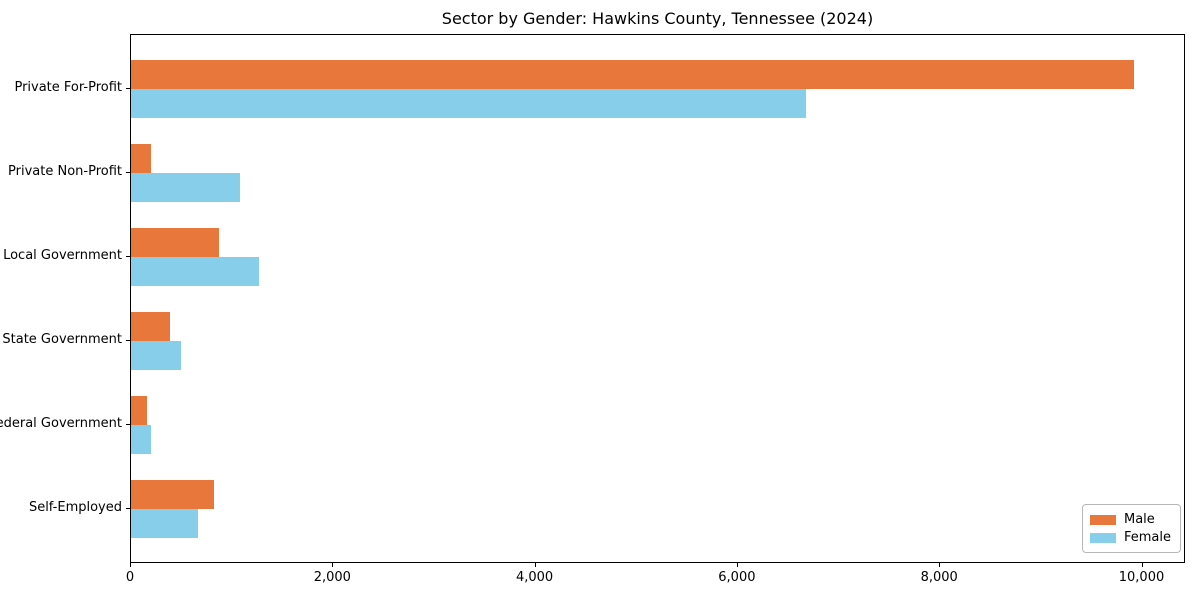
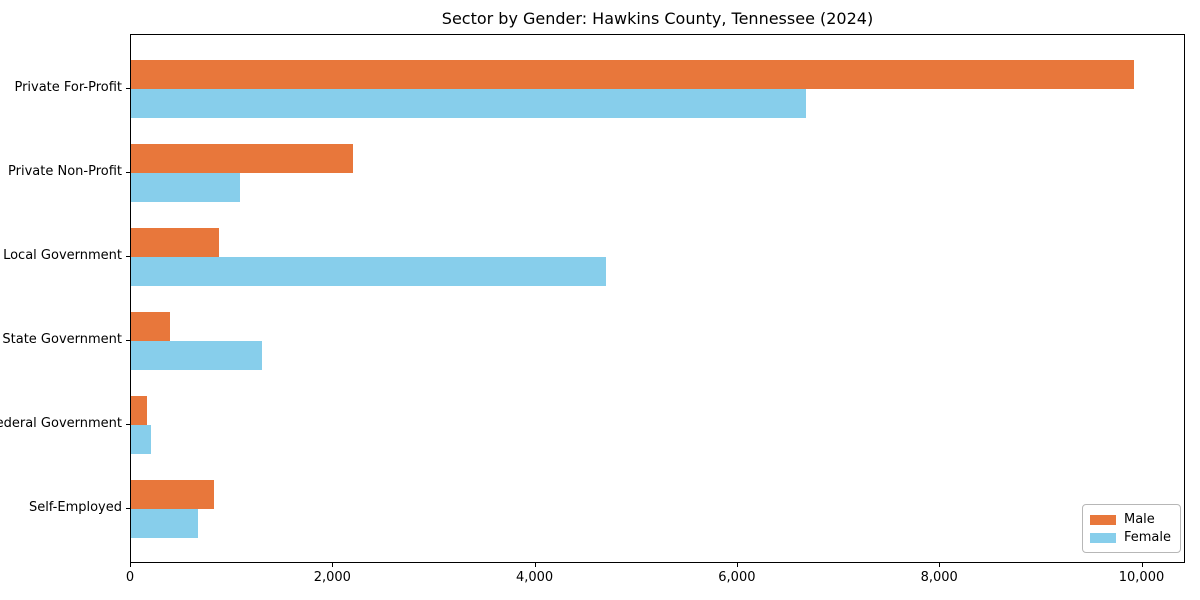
Male/Private Non-Profit: 200 -> 2200
Female/Local Government: 1300 -> 4700
Female/State Government: 500 -> 1300
